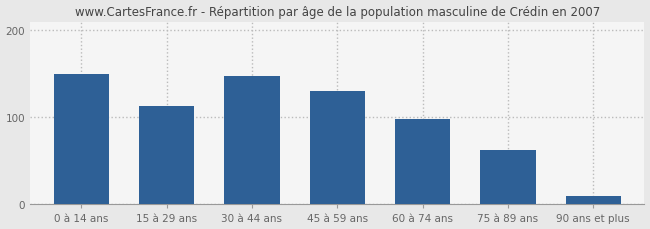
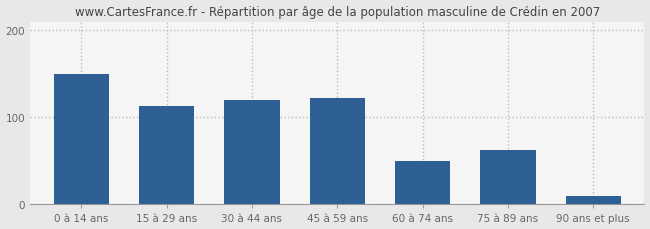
30 à 44 ans: 148 -> 120
45 à 59 ans: 130 -> 122
60 à 74 ans: 98 -> 50
